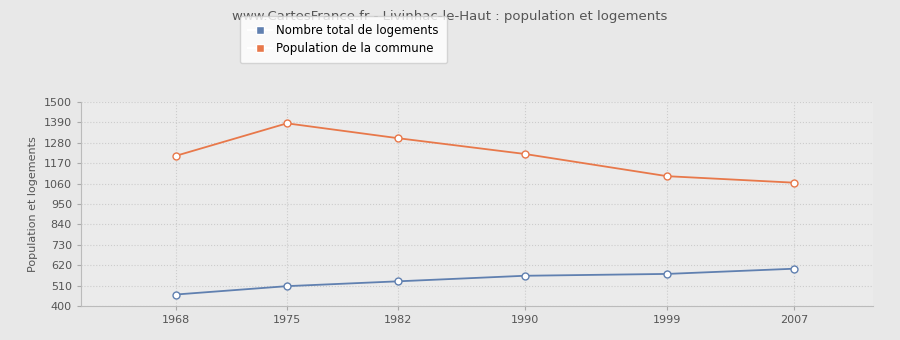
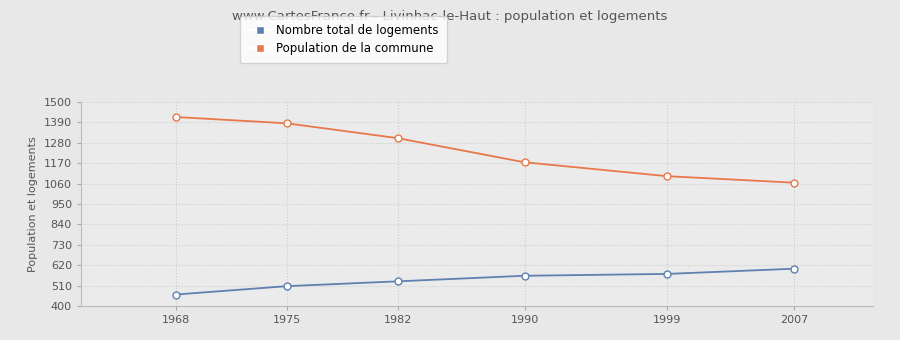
Population de la commune/1968: 1210 -> 1420
Population de la commune/1990: 1220 -> 1180
